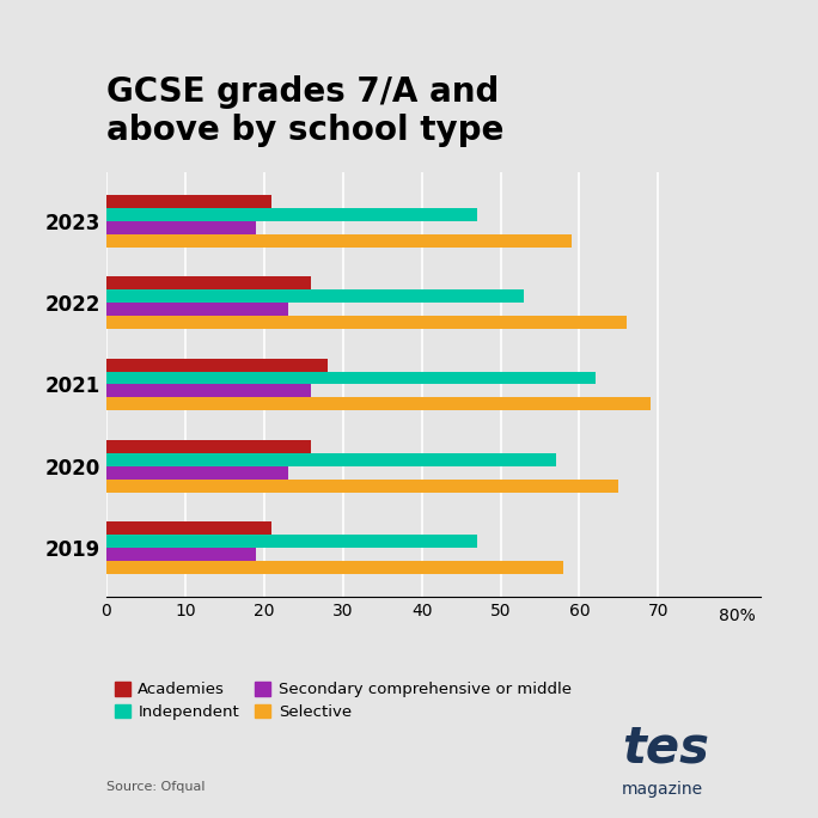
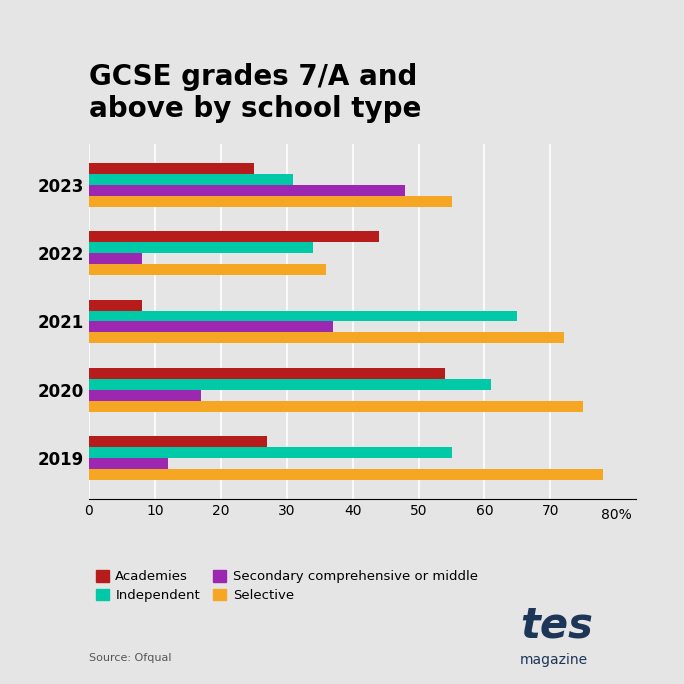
Academies/2023: 21 -> 25
Independent/2023: 47 -> 31
Secondary comprehensive or middle/2023: 19 -> 48
Selective/2023: 59 -> 55
Academies/2022: 26 -> 44
Independent/2022: 53 -> 34
Secondary comprehensive or middle/2022: 23 -> 8
Selective/2022: 66 -> 36
Academies/2021: 28 -> 8
Independent/2021: 62 -> 65
Secondary comprehensive or middle/2021: 26 -> 37
Selective/2021: 69 -> 72
Academies/2020: 26 -> 54
Independent/2020: 57 -> 61
Secondary comprehensive or middle/2020: 23 -> 17
Selective/2020: 65 -> 75
Academies/2019: 21 -> 27
Independent/2019: 47 -> 55
Secondary comprehensive or middle/2019: 19 -> 12
Selective/2019: 58 -> 78
